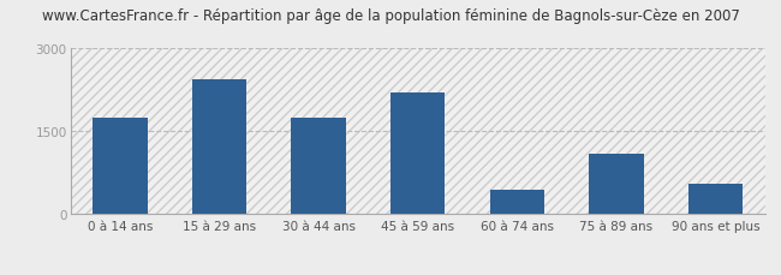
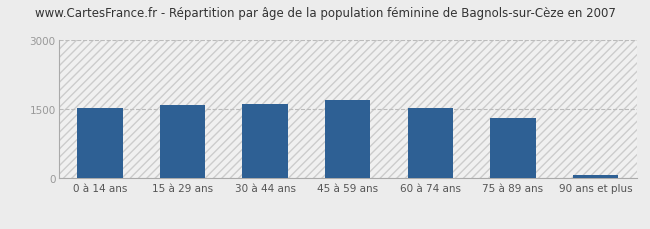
0 à 14 ans: 1750 -> 1530
15 à 29 ans: 2450 -> 1600
30 à 44 ans: 1750 -> 1620
45 à 59 ans: 2200 -> 1700
60 à 74 ans: 450 -> 1540
75 à 89 ans: 1100 -> 1310
90 ans et plus: 550 -> 80
